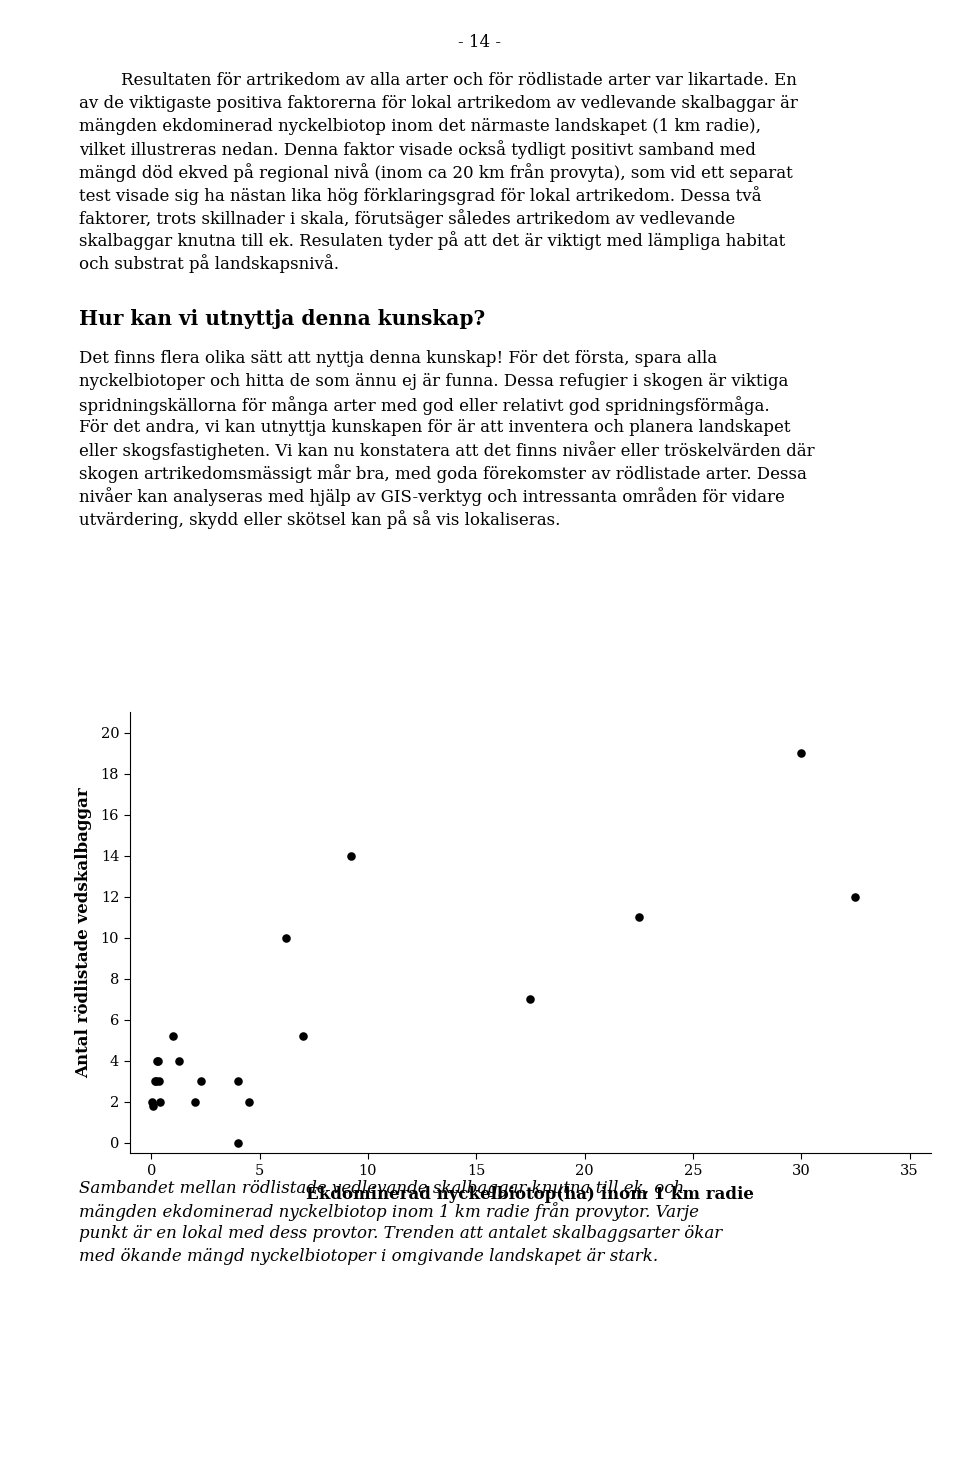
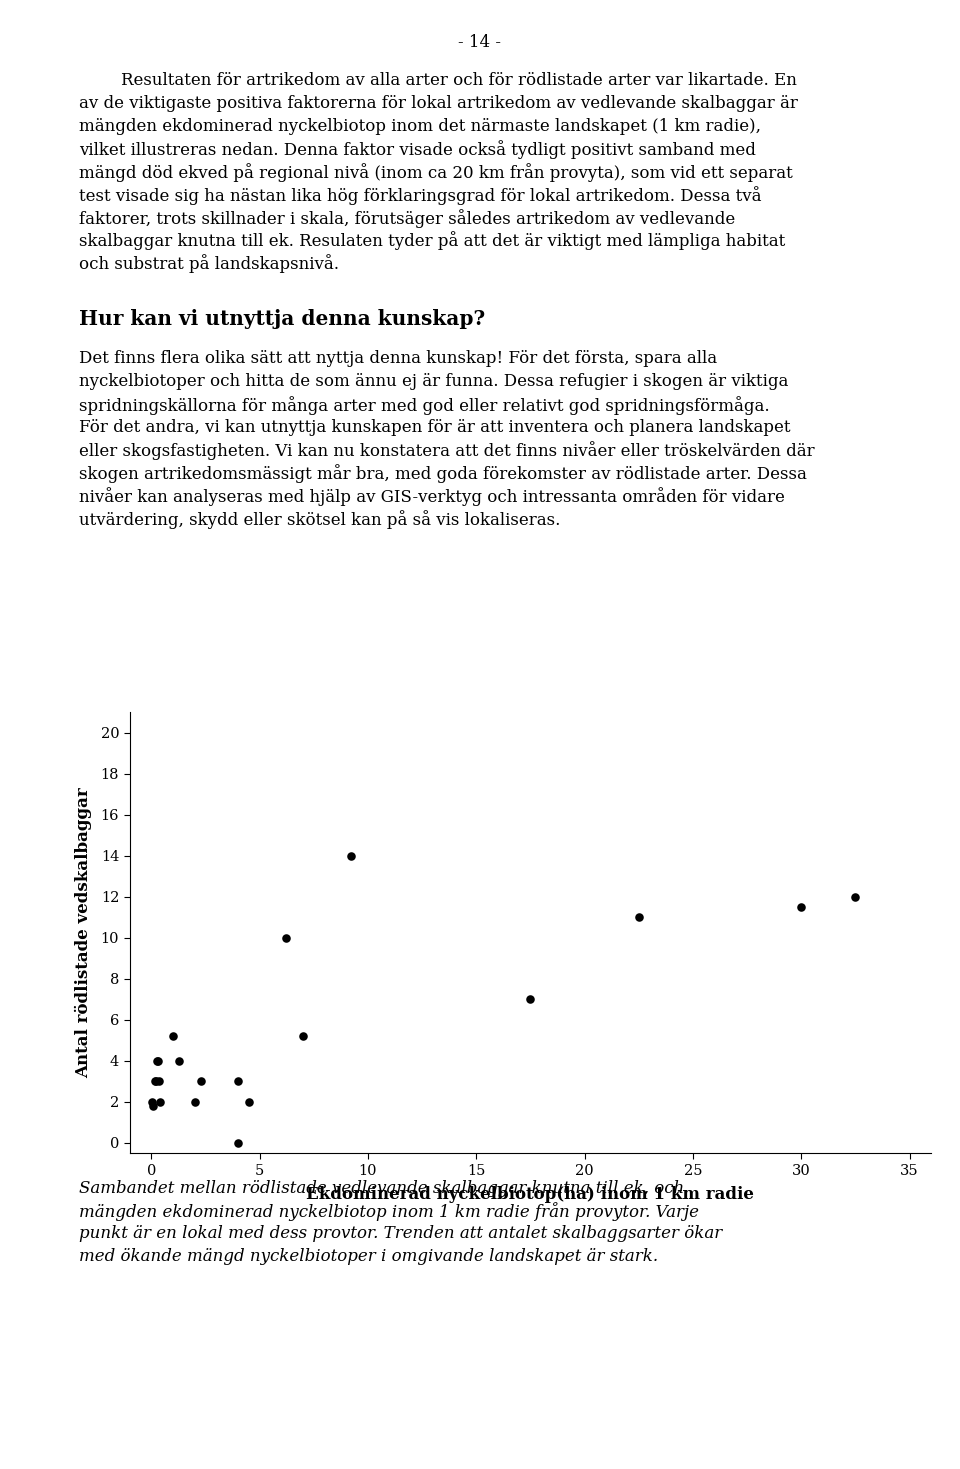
30: 19.0 -> 11.5
